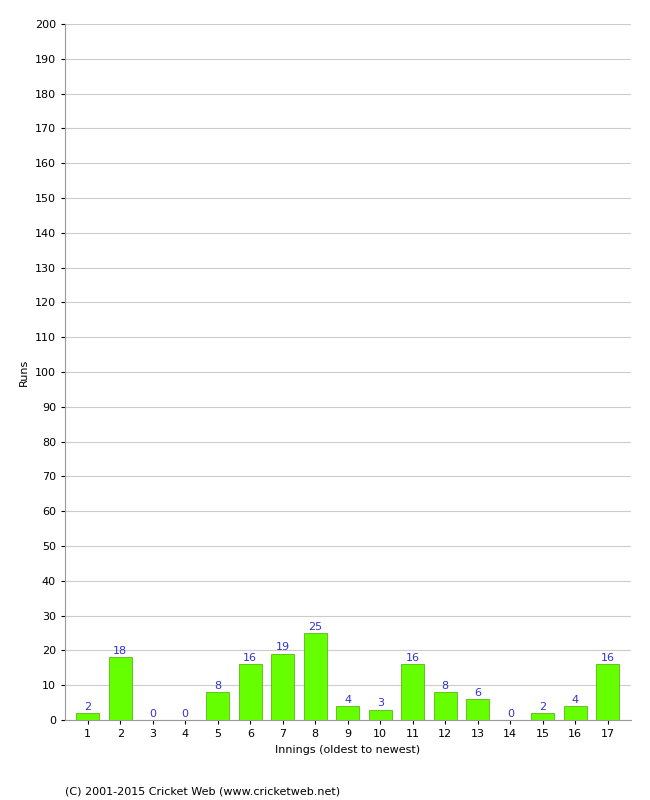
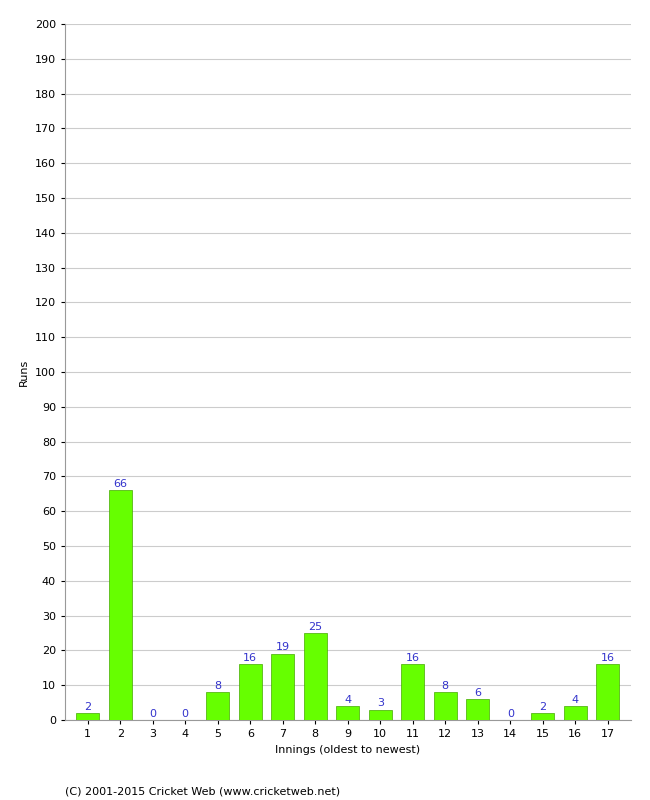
2: 18 -> 66
